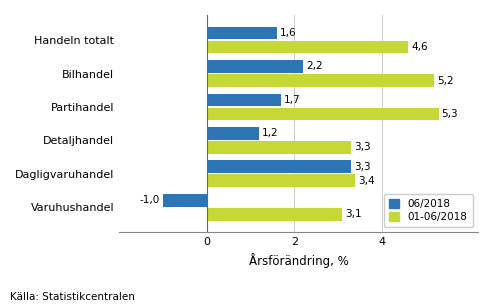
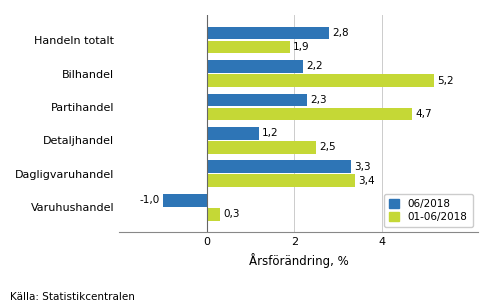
06/2018/Handeln totalt: 1,6 -> 2,8
01-06/2018/Handeln totalt: 4,6 -> 1,9
06/2018/Partihandel: 1,7 -> 2,3
01-06/2018/Partihandel: 5,3 -> 4,7
01-06/2018/Detaljhandel: 3,3 -> 2,5
01-06/2018/Varuhushandel: 3,1 -> 0,3
